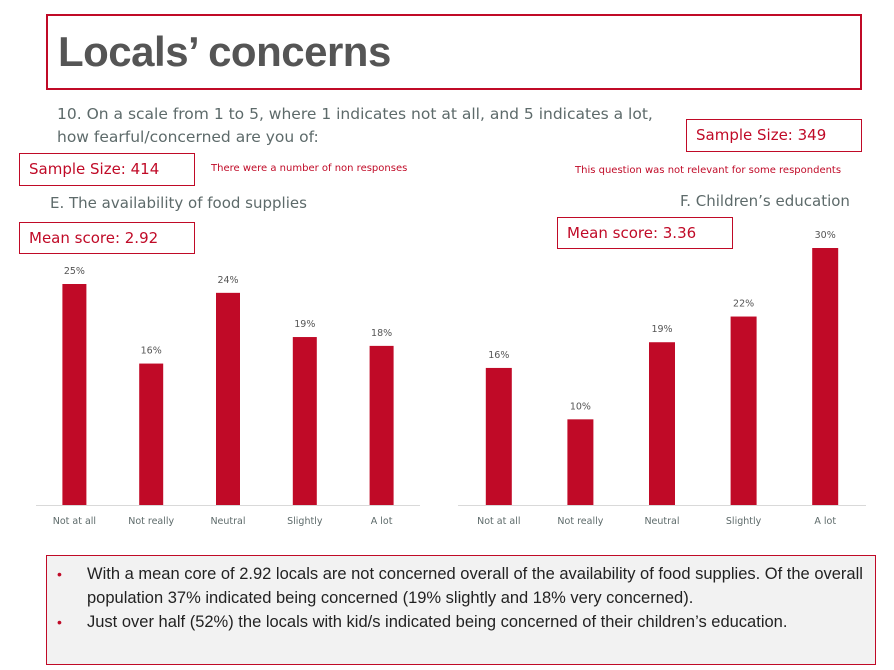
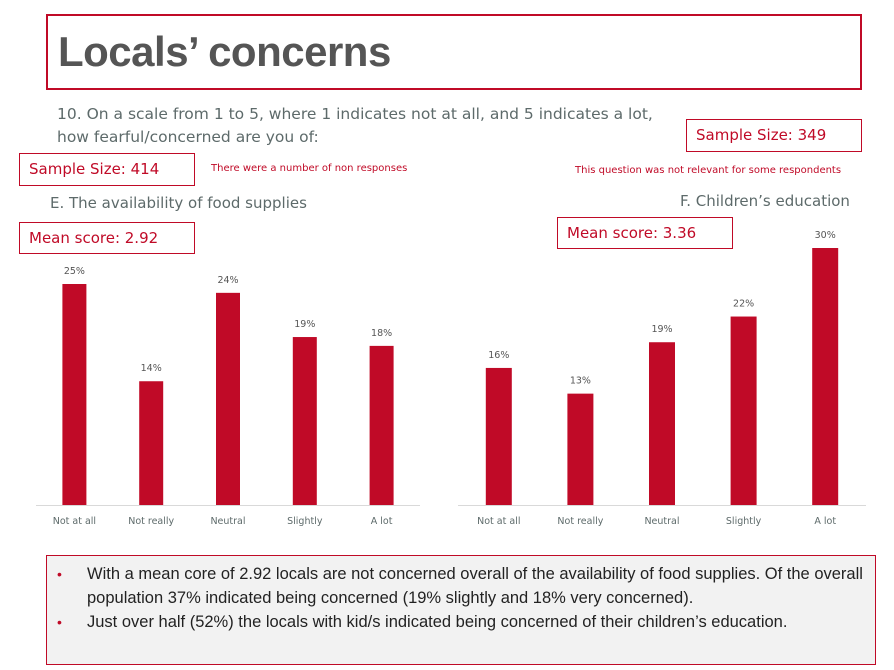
E. The availability of food supplies/Not really: 16% -> 14%
F. Children’s education/Not really: 10% -> 13%
